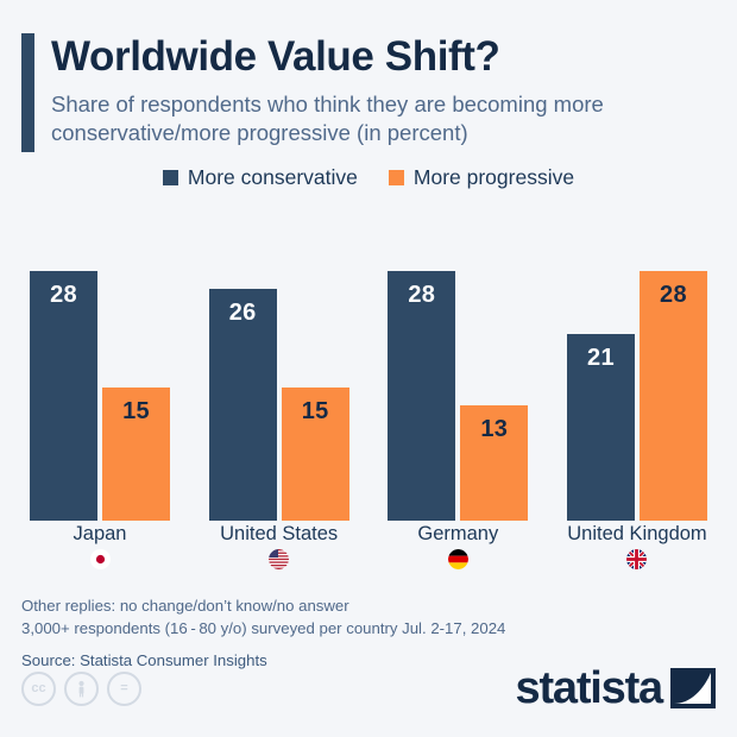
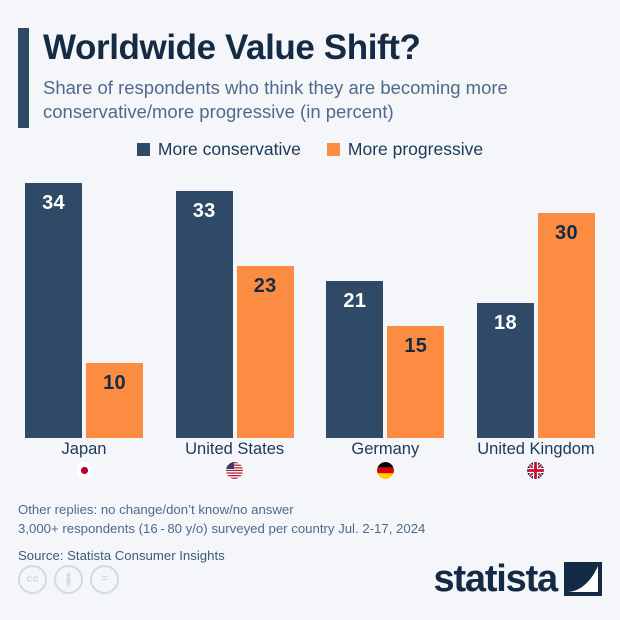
More conservative/Japan: 28 -> 34
More progressive/Japan: 15 -> 10
More conservative/United States: 26 -> 33
More progressive/United States: 15 -> 23
More conservative/Germany: 28 -> 21
More progressive/Germany: 13 -> 15
More conservative/United Kingdom: 21 -> 18
More progressive/United Kingdom: 28 -> 30
